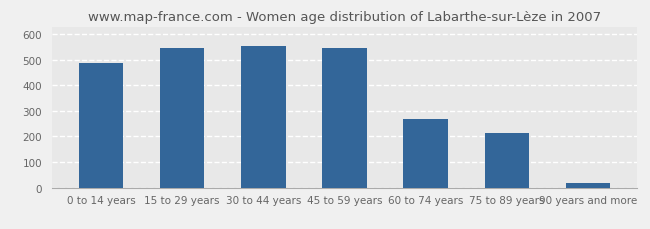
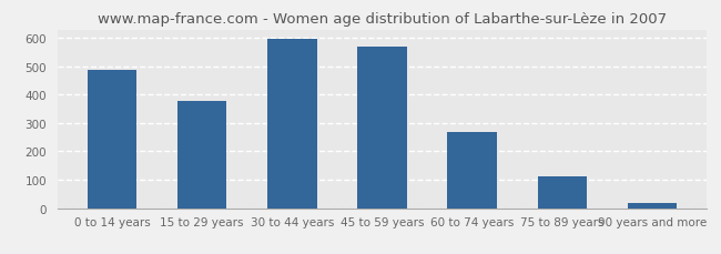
15 to 29 years: 545 -> 377
30 to 44 years: 555 -> 597
45 to 59 years: 545 -> 568
75 to 89 years: 215 -> 111
